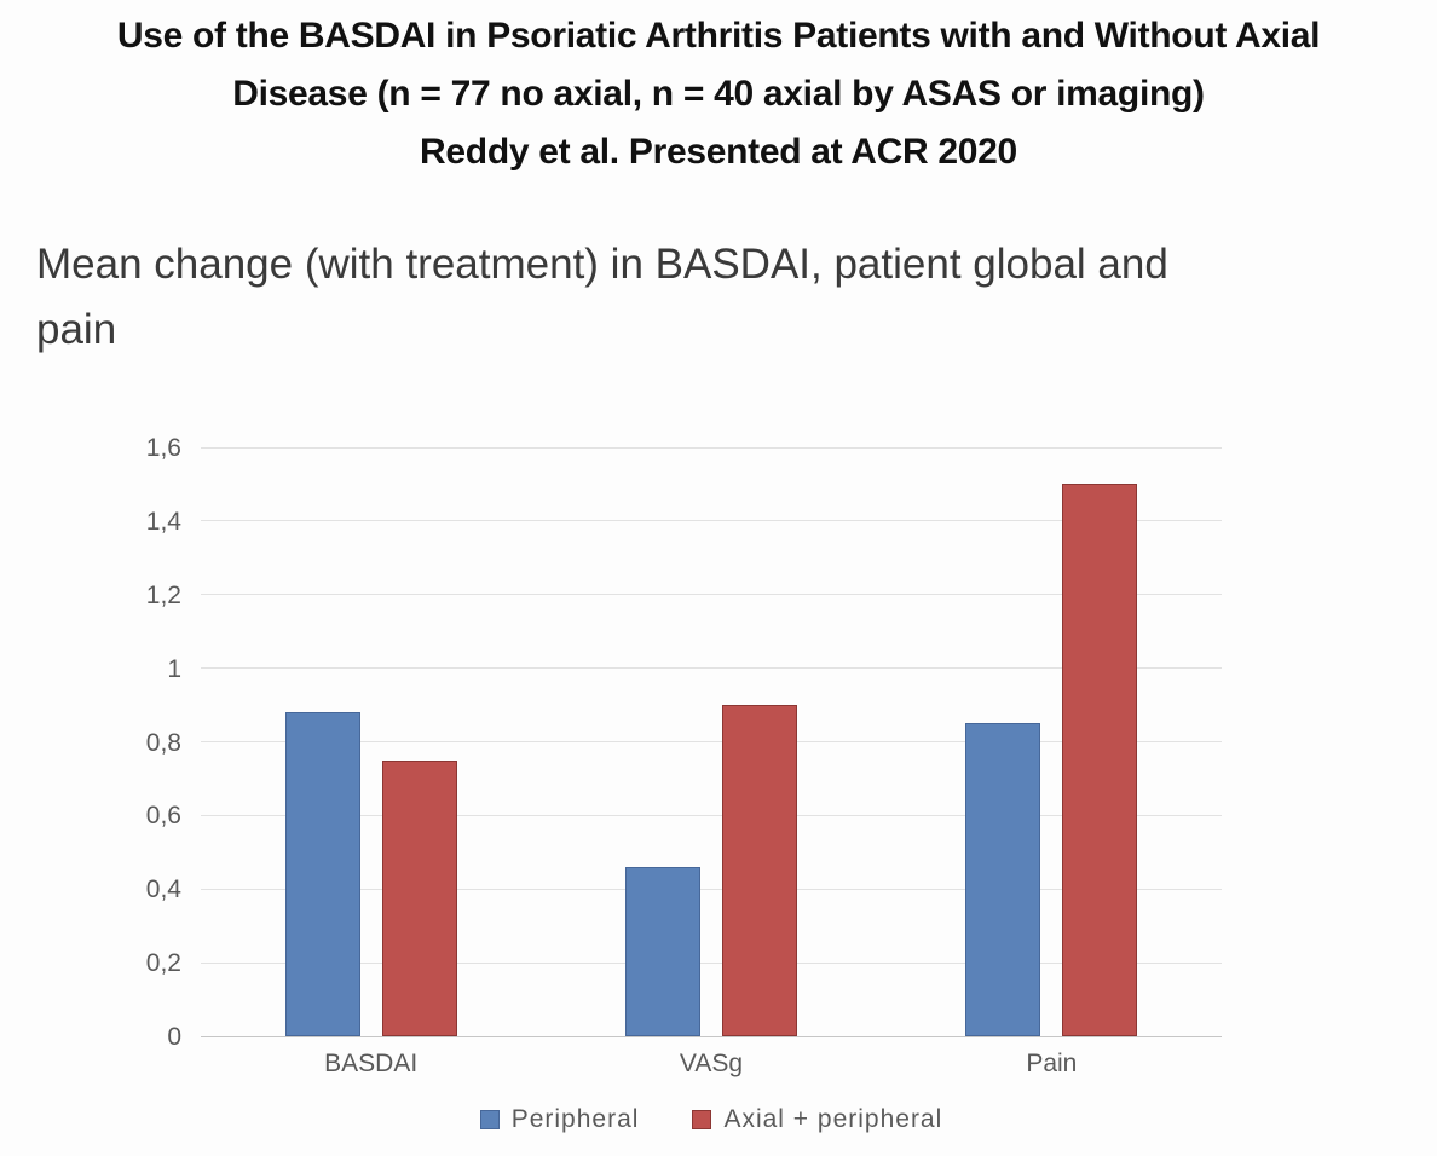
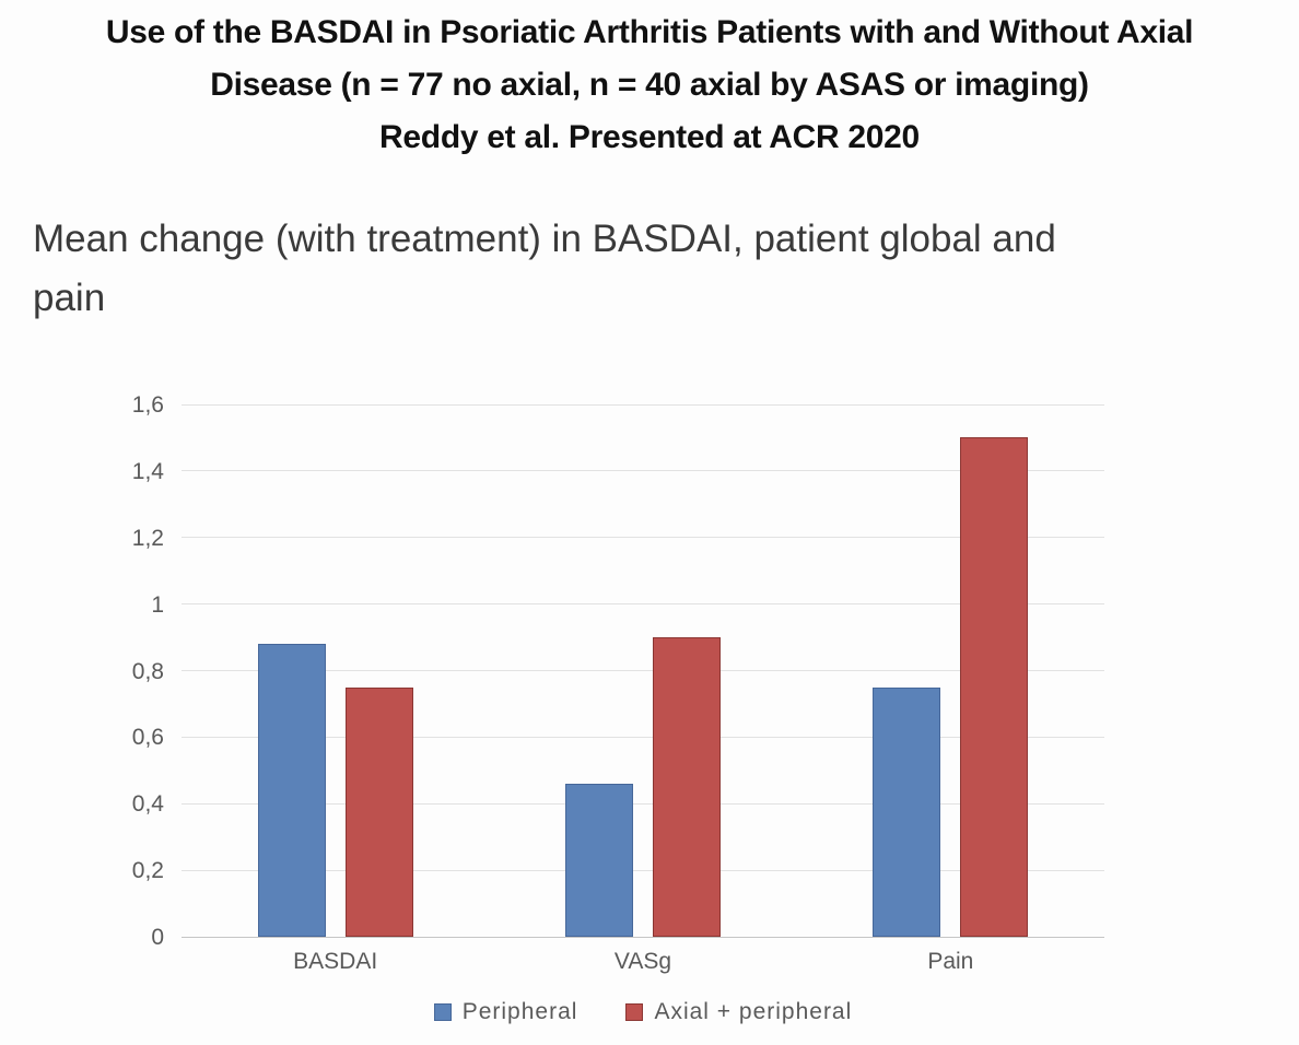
Peripheral/Pain: 0,85 -> 0,75
